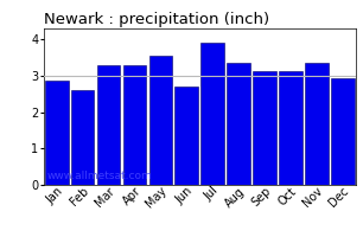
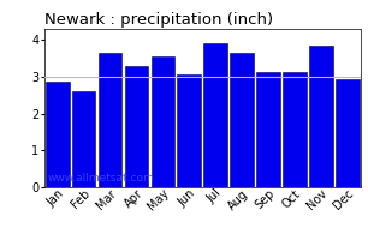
Mar: 3.30 -> 3.65
Jun: 2.72 -> 3.05
Aug: 3.35 -> 3.65
Nov: 3.35 -> 3.85
